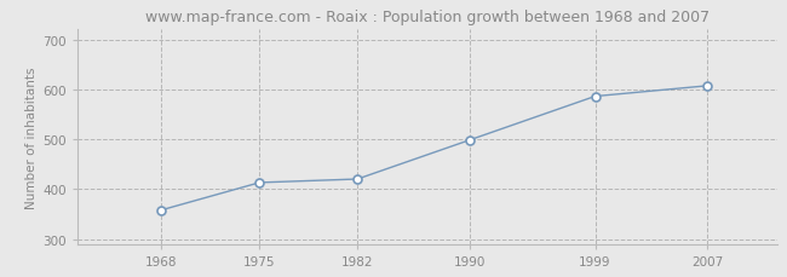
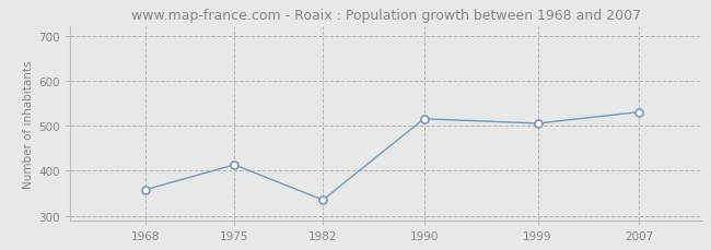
1982: 420 -> 335
1990: 498 -> 515
1999: 586 -> 505
2007: 607 -> 530
